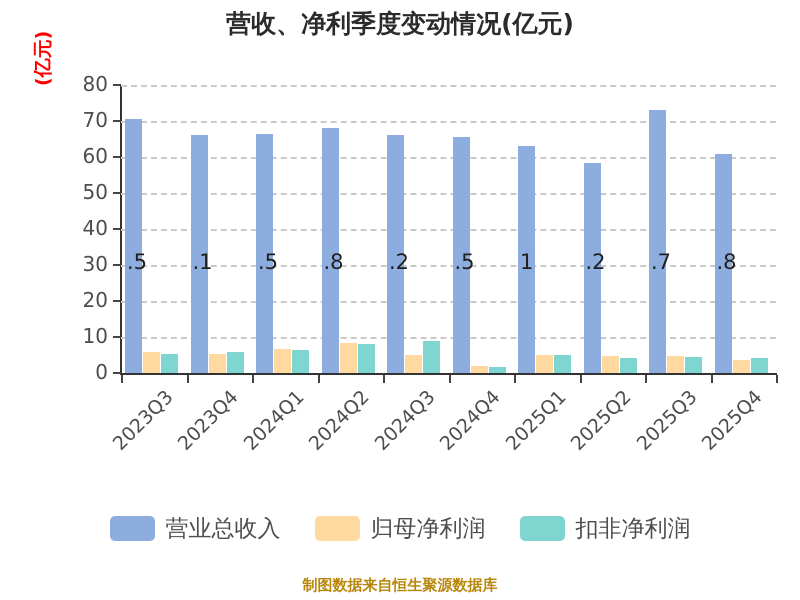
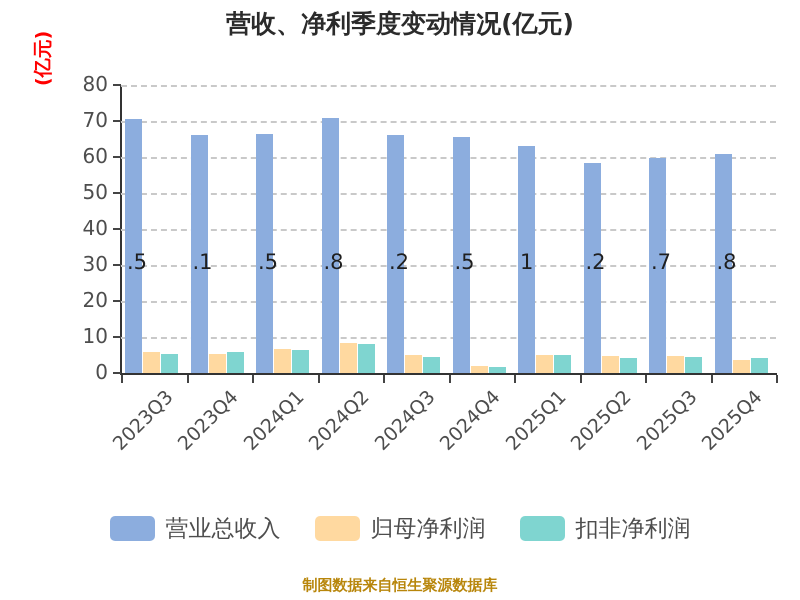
营业总收入/2024Q2: 68 -> 71
扣非净利润/2024Q3: 9 -> 4
营业总收入/2025Q3: 73 -> 60
